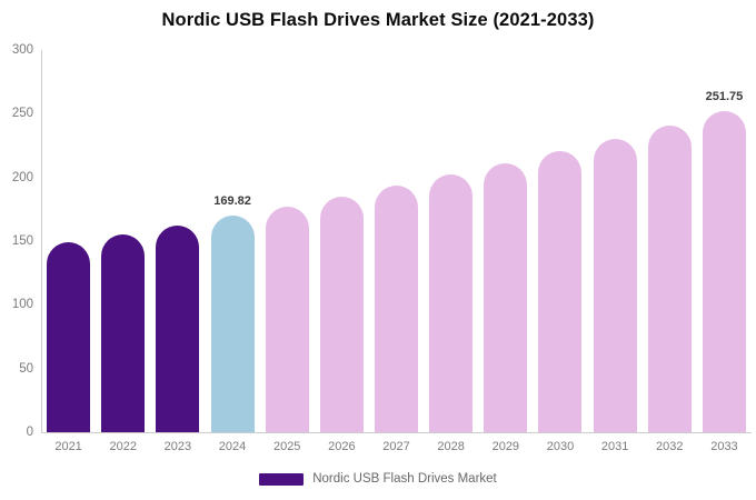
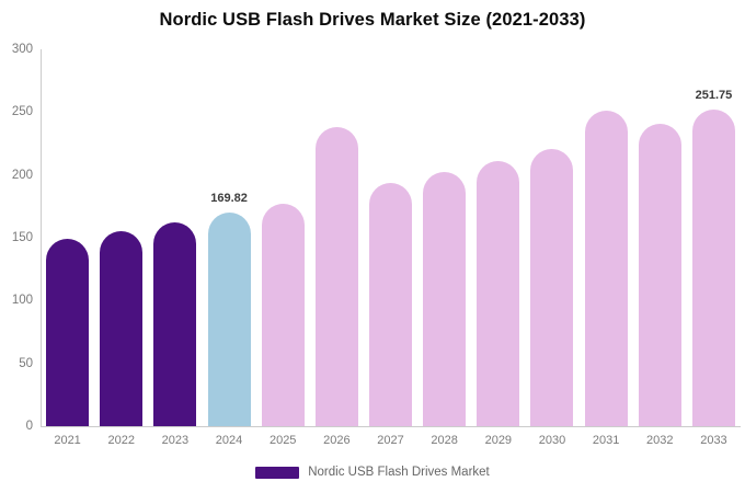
2026: 185 -> 238
2031: 231 -> 251
